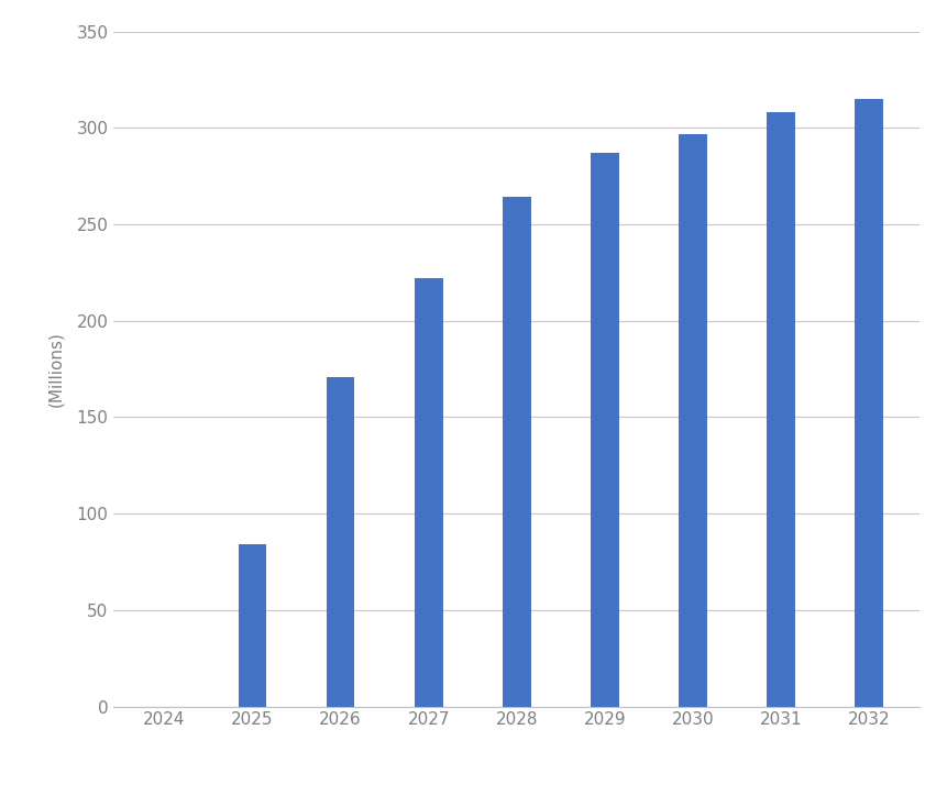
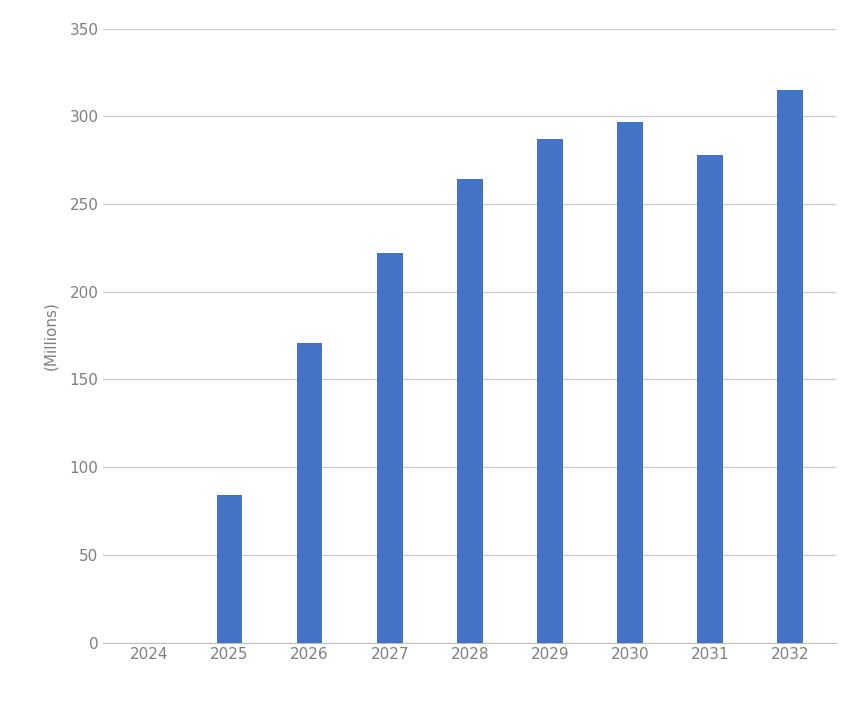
2031: 308 -> 278
